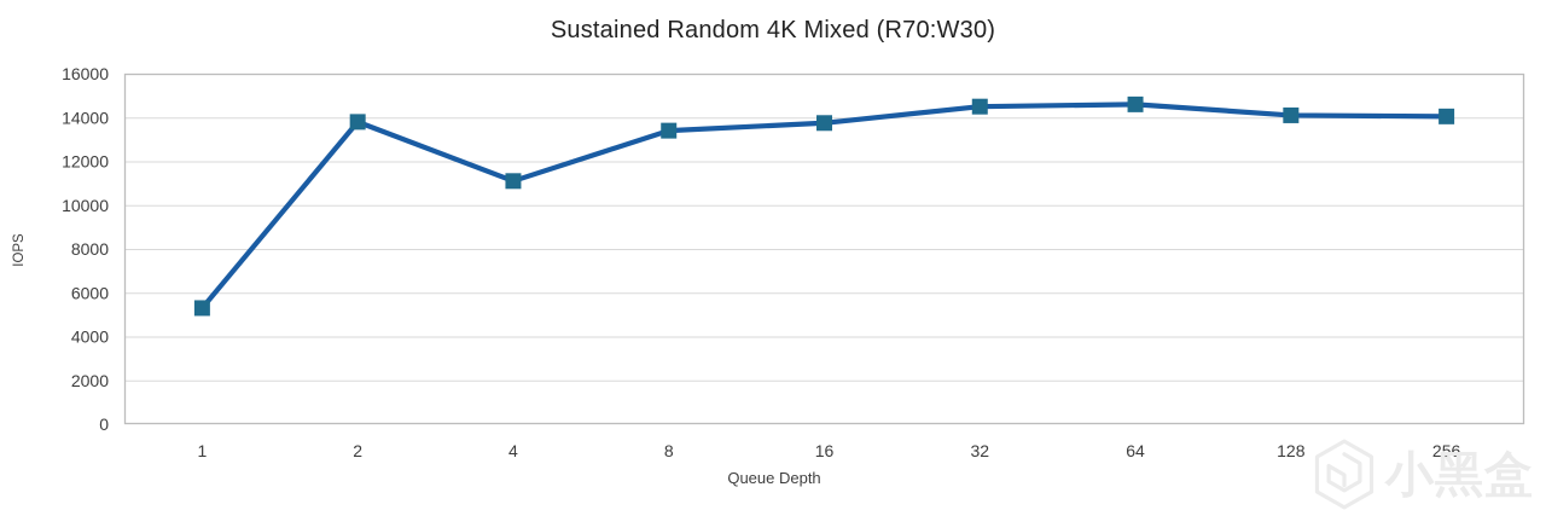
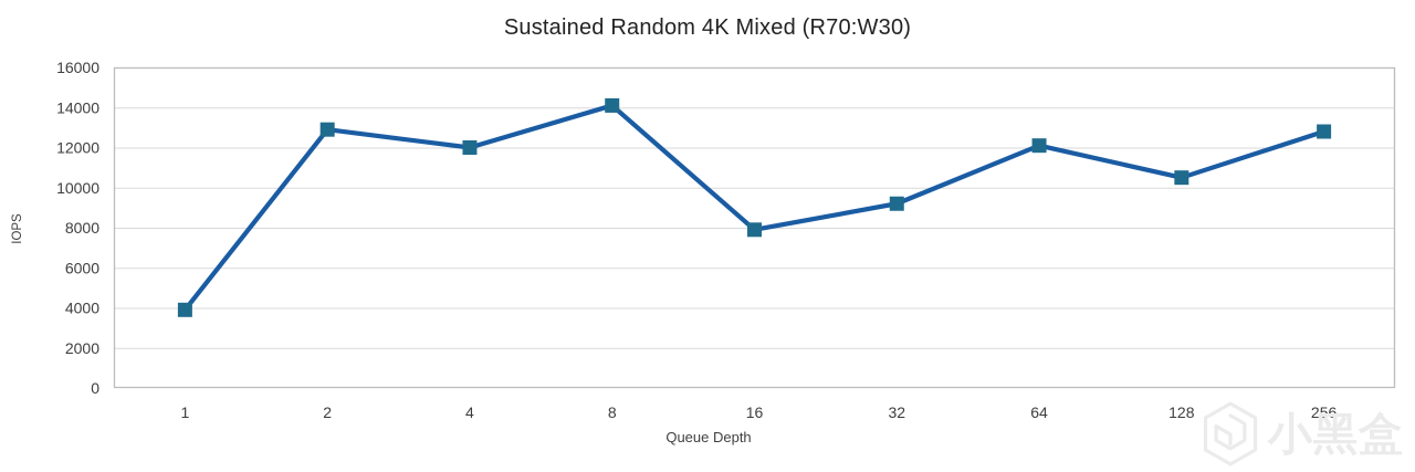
1: 5300 -> 3900
2: 13800 -> 12900
4: 11100 -> 12000
8: 13400 -> 14100
16: 13800 -> 7900
32: 14500 -> 9200
64: 14600 -> 12100
128: 14100 -> 10500
256: 14000 -> 12800
